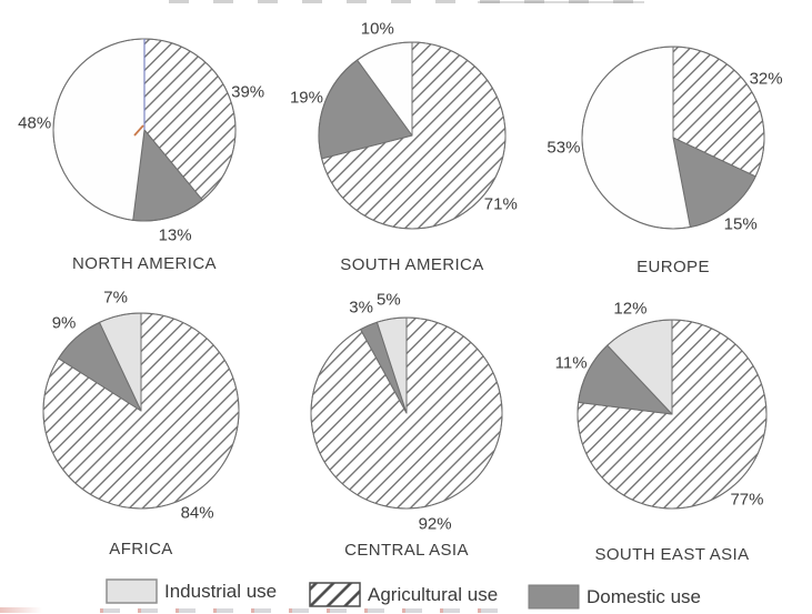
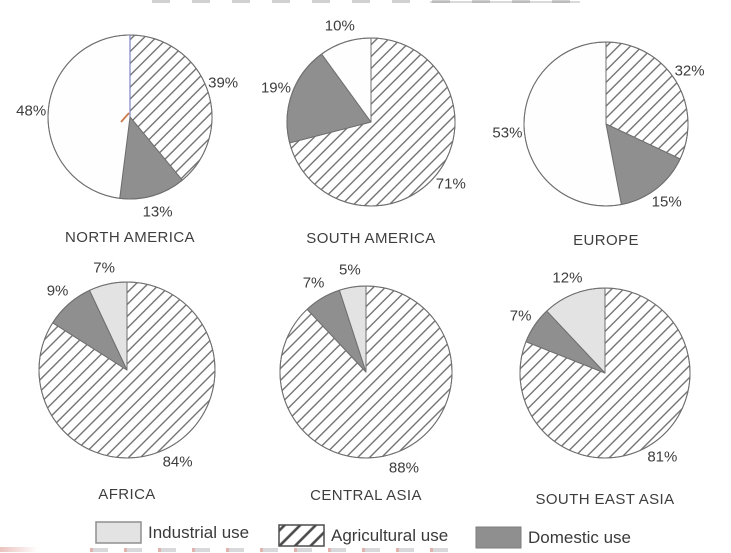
CENTRAL ASIA/Agricultural use: 92% -> 88%
CENTRAL ASIA/Domestic use: 3% -> 7%
SOUTH EAST ASIA/Agricultural use: 77% -> 81%
SOUTH EAST ASIA/Domestic use: 11% -> 7%
